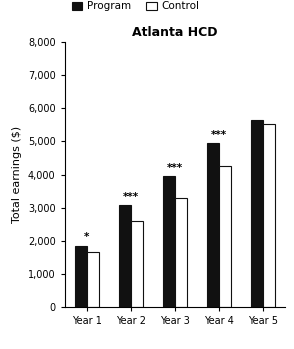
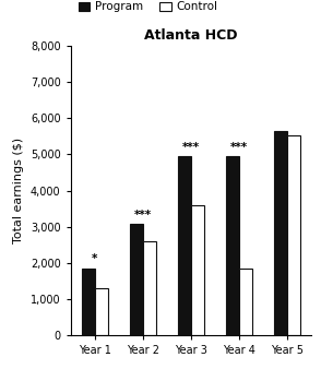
Control/Year 1: 1,650 -> 1,300
Program/Year 3: 3,950 -> 4,950
Control/Year 3: 3,300 -> 3,600
Control/Year 4: 4,250 -> 1,850
